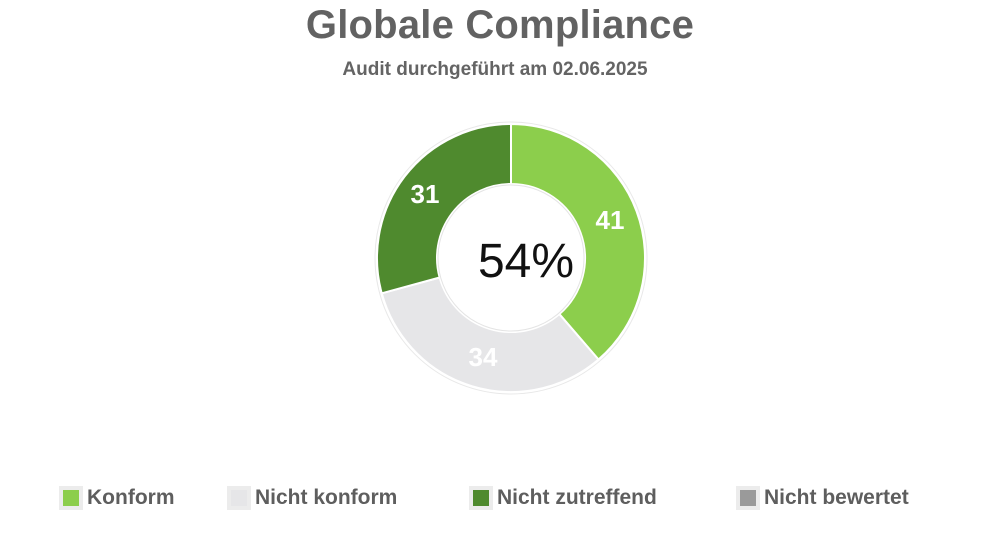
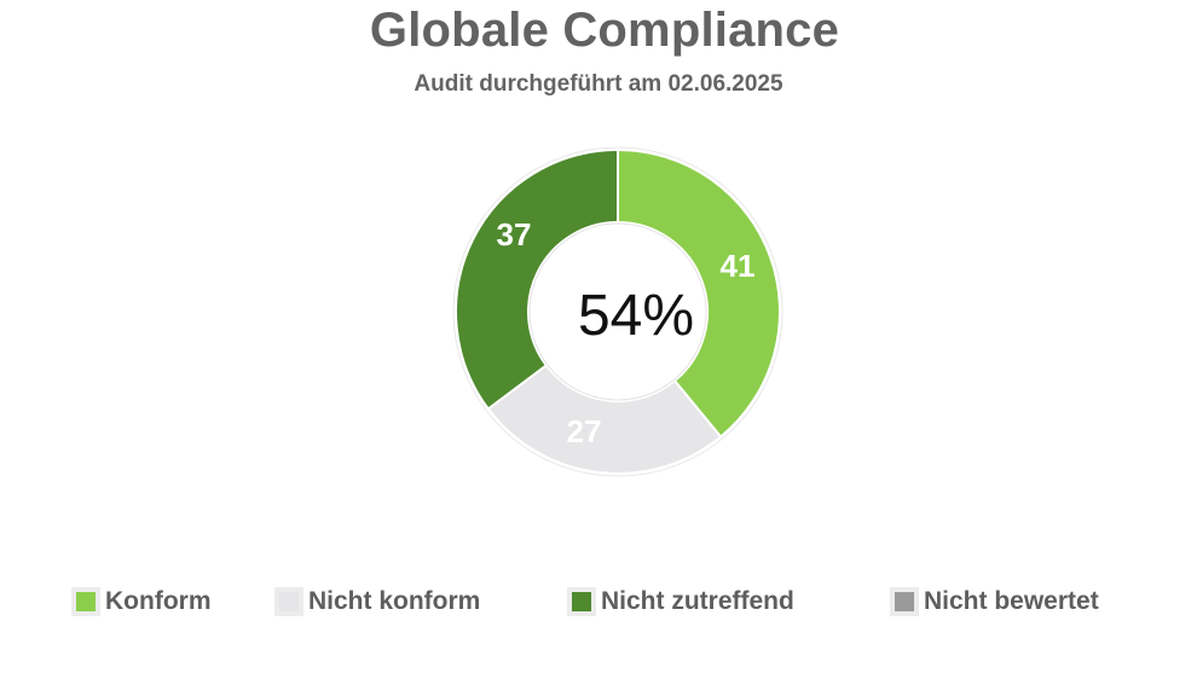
Nicht konform: 34 -> 27
Nicht zutreffend: 31 -> 37
